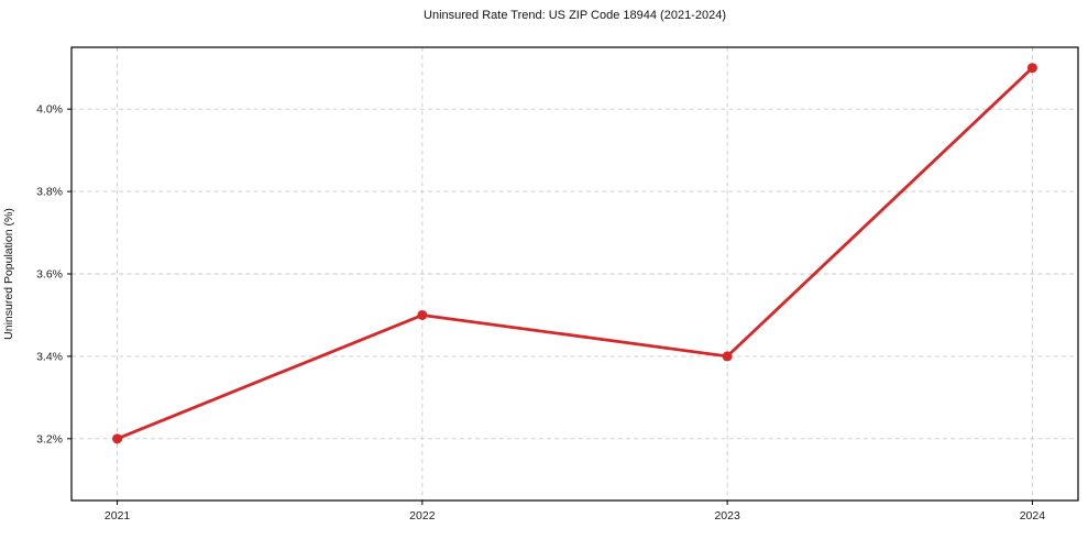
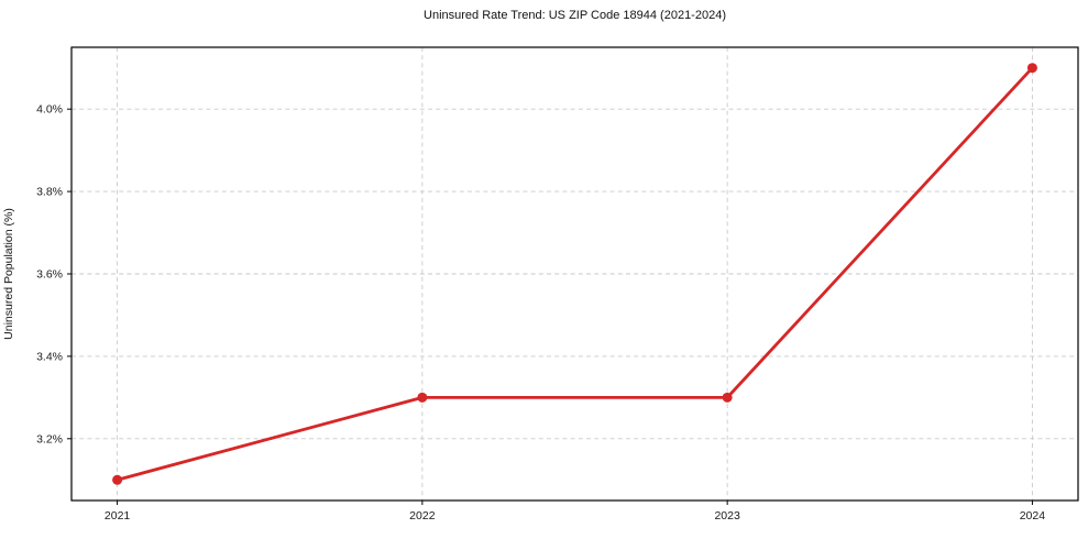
2021: 3.2% -> 3.1%
2022: 3.5% -> 3.3%
2023: 3.4% -> 3.3%
